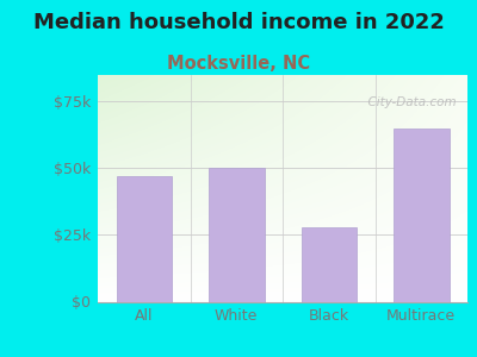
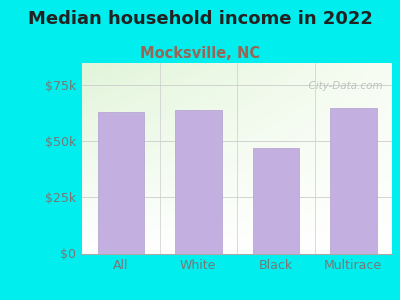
All: $47k -> $63k
White: $50k -> $64k
Black: $28k -> $47k
